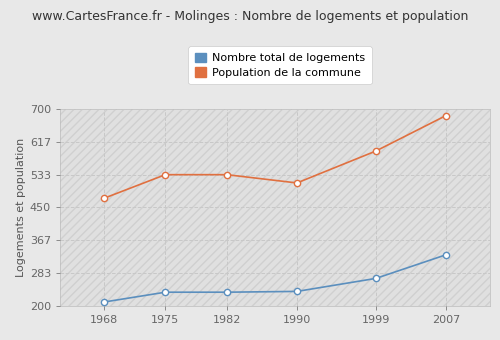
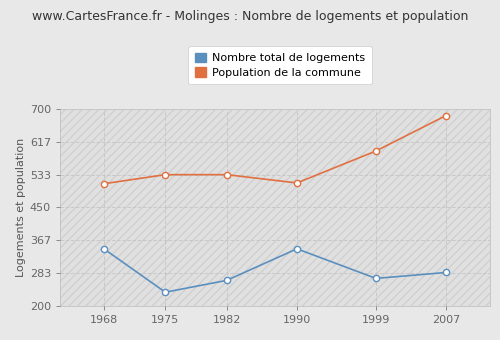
Nombre total de logements/1968: 210 -> 345
Population de la commune/1968: 473 -> 510
Nombre total de logements/1982: 235 -> 265
Nombre total de logements/1990: 237 -> 345
Nombre total de logements/2007: 330 -> 285
